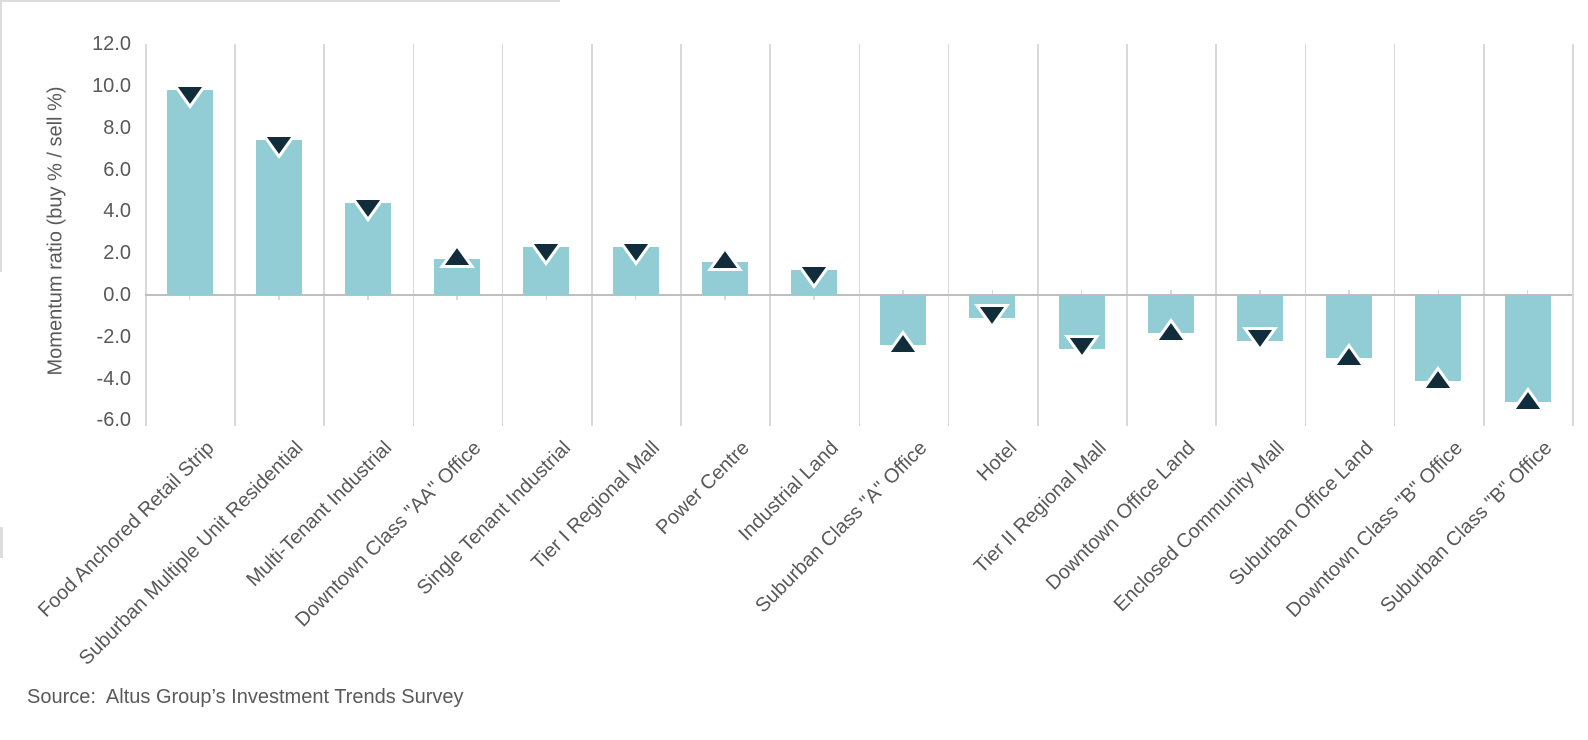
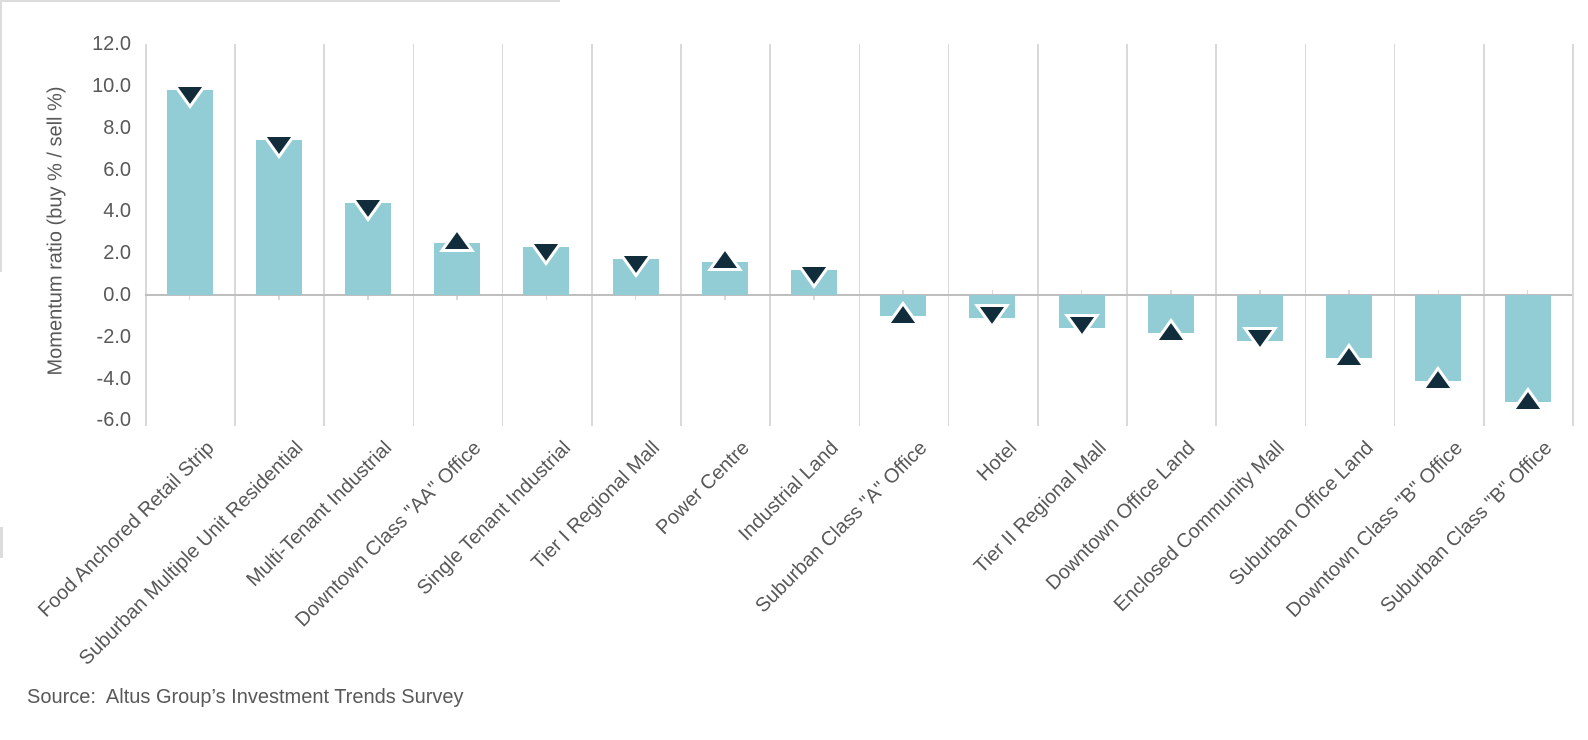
Downtown Class "AA" Office: 1.7 -> 2.5
Tier I Regional Mall: 2.3 -> 1.7
Suburban Class "A" Office: -2.4 -> -1.0
Tier II Regional Mall: -2.6 -> -1.6
